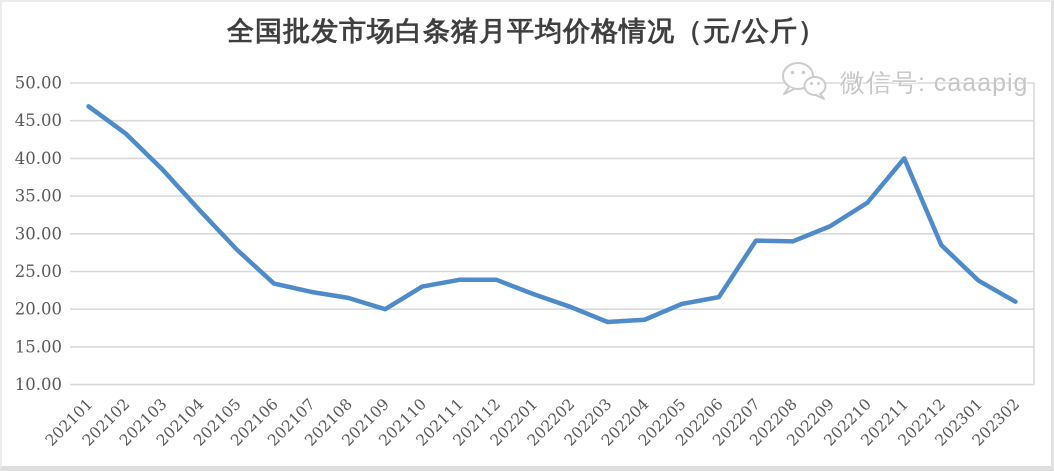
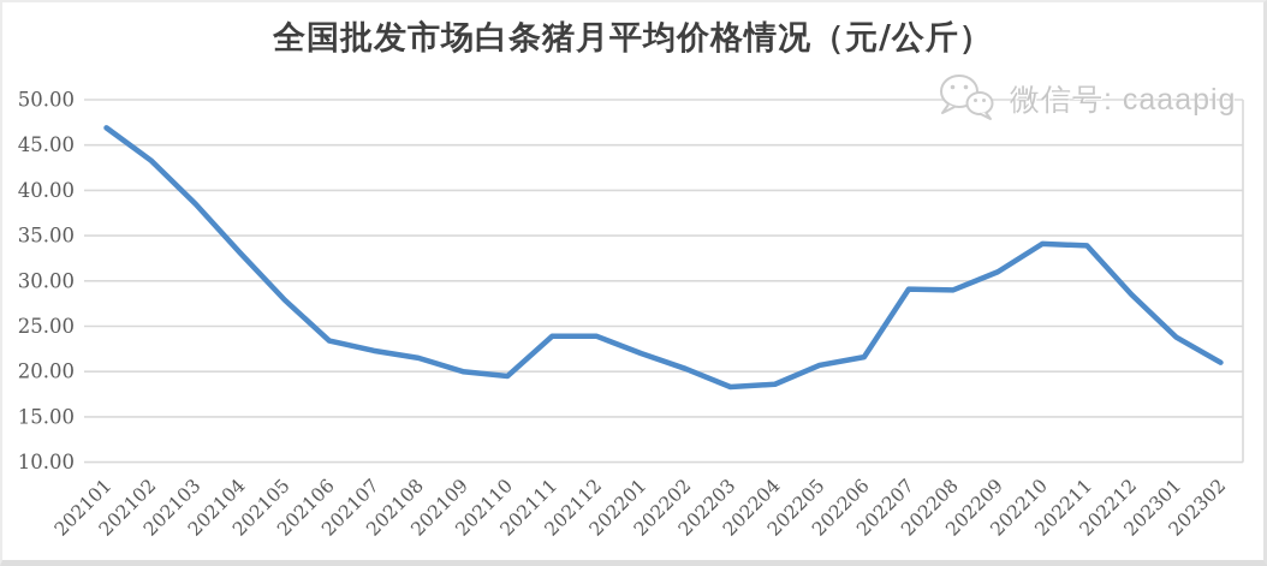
202110: 23 -> 20
202211: 40 -> 34
